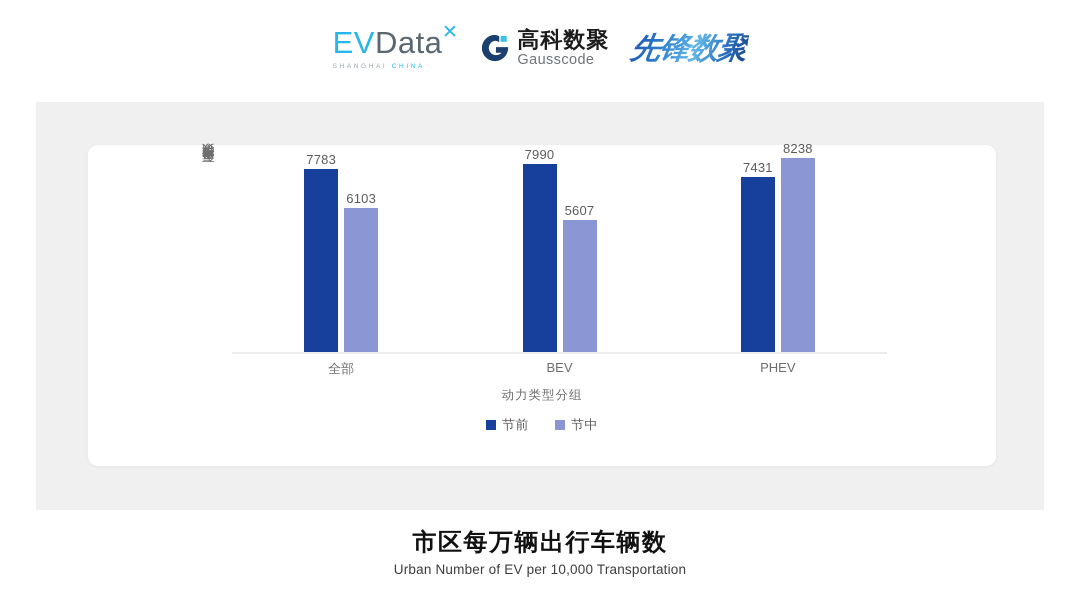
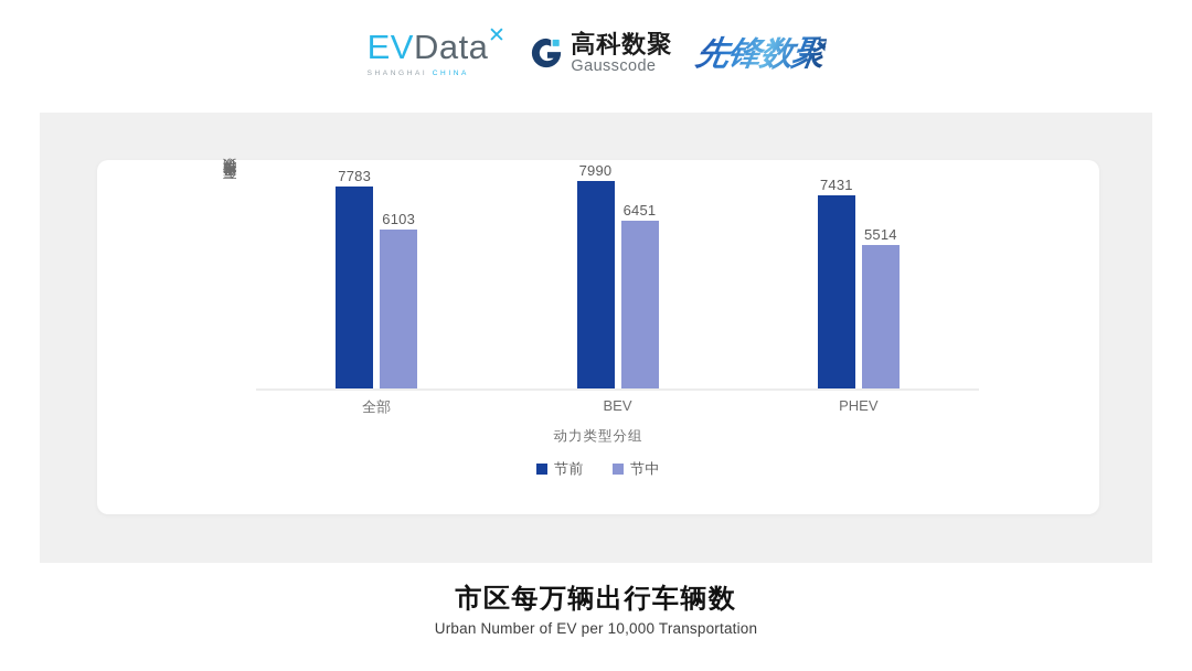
节中/BEV: 5607 -> 6451
节中/PHEV: 8238 -> 5514
